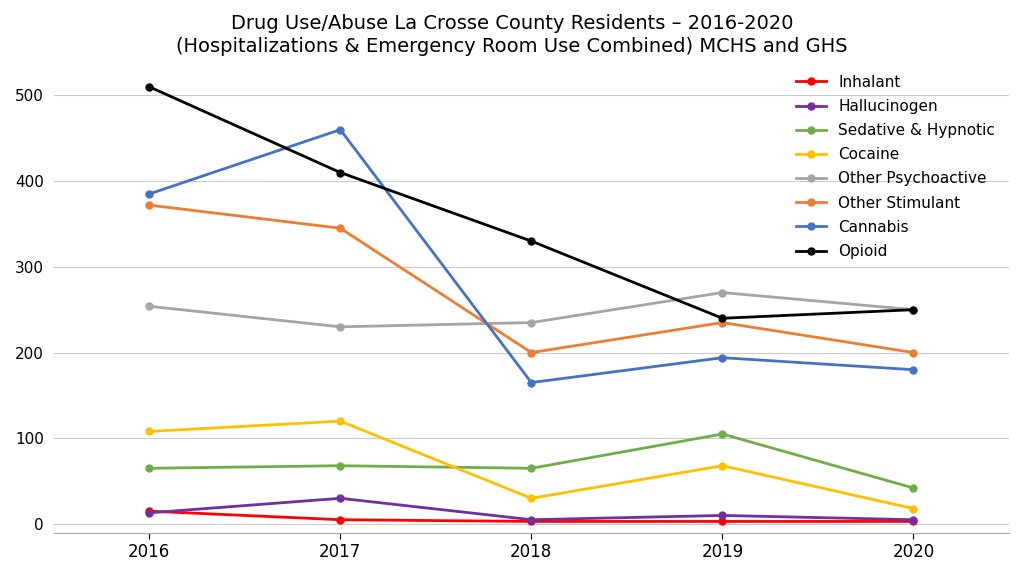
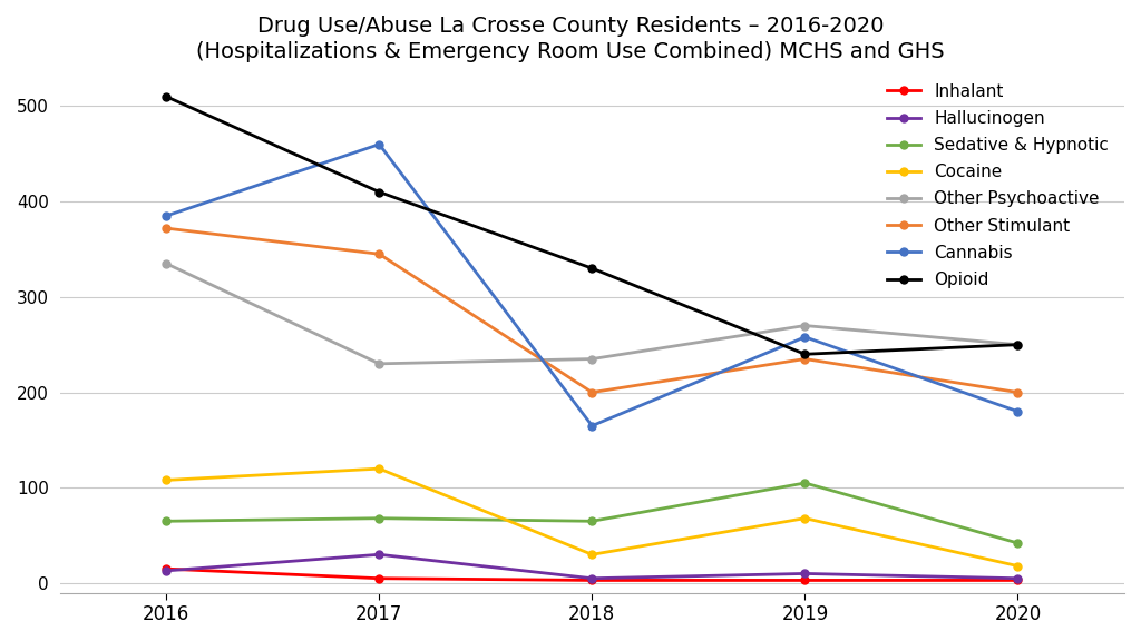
Other Psychoactive/2016: 254 -> 335
Cannabis/2019: 194 -> 258
